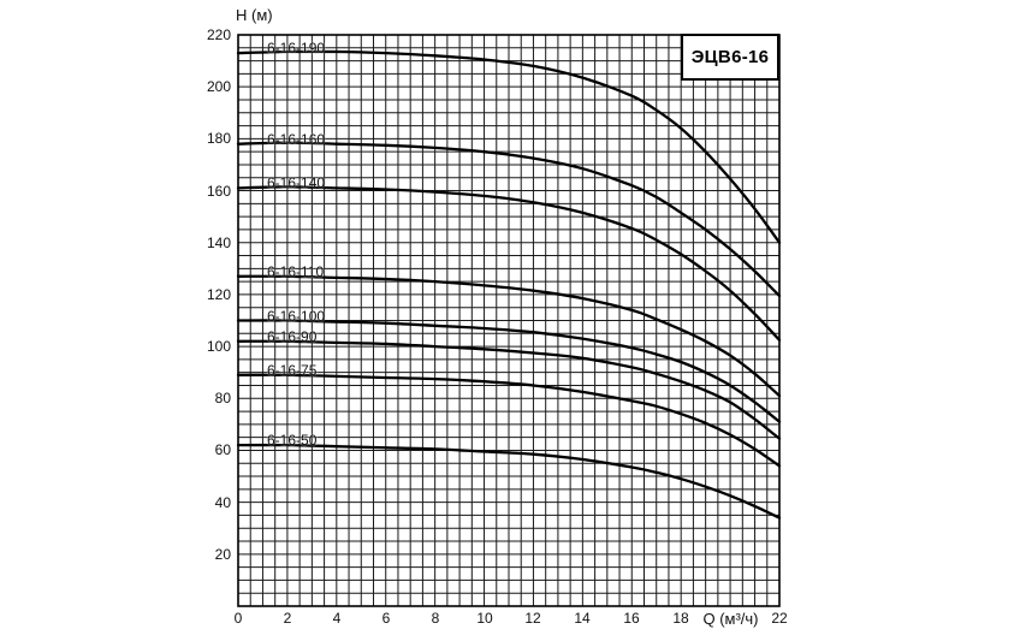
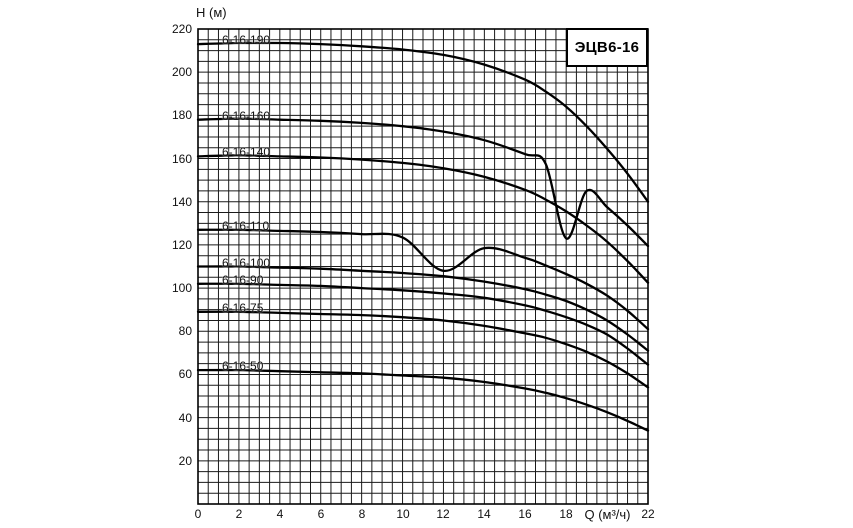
6-16-110/12: 122 -> 108
6-16-160/18: 152 -> 123
